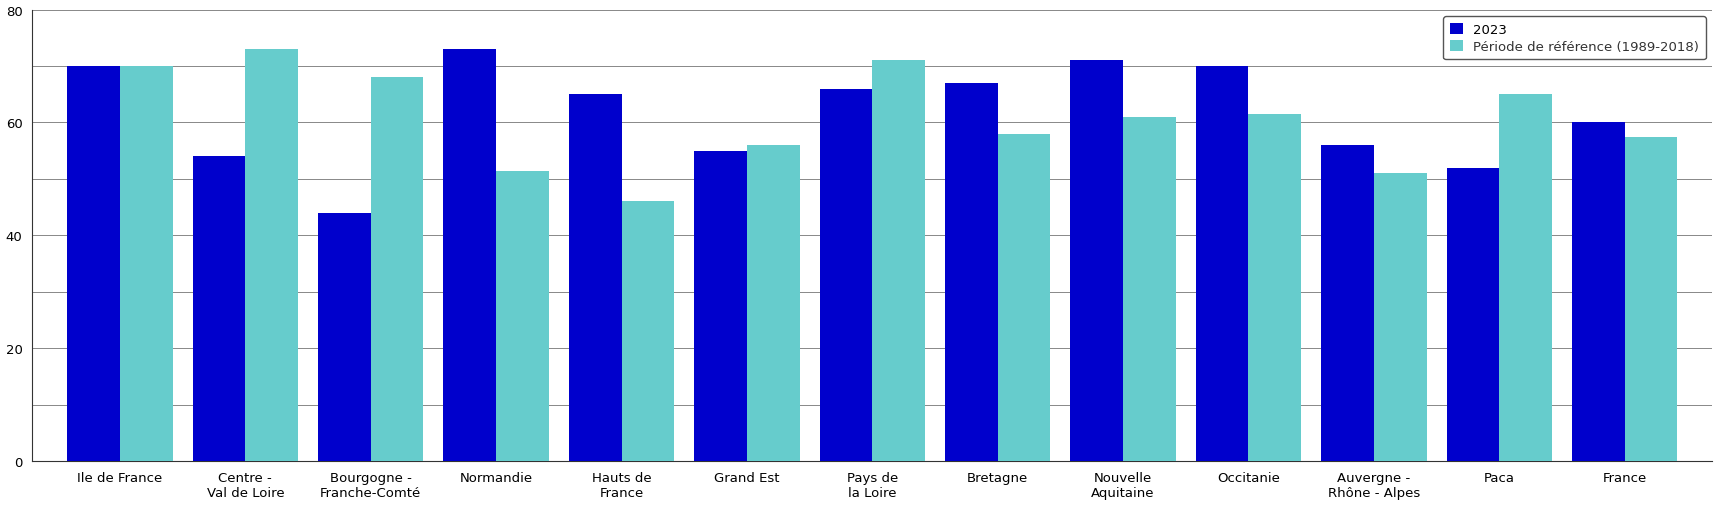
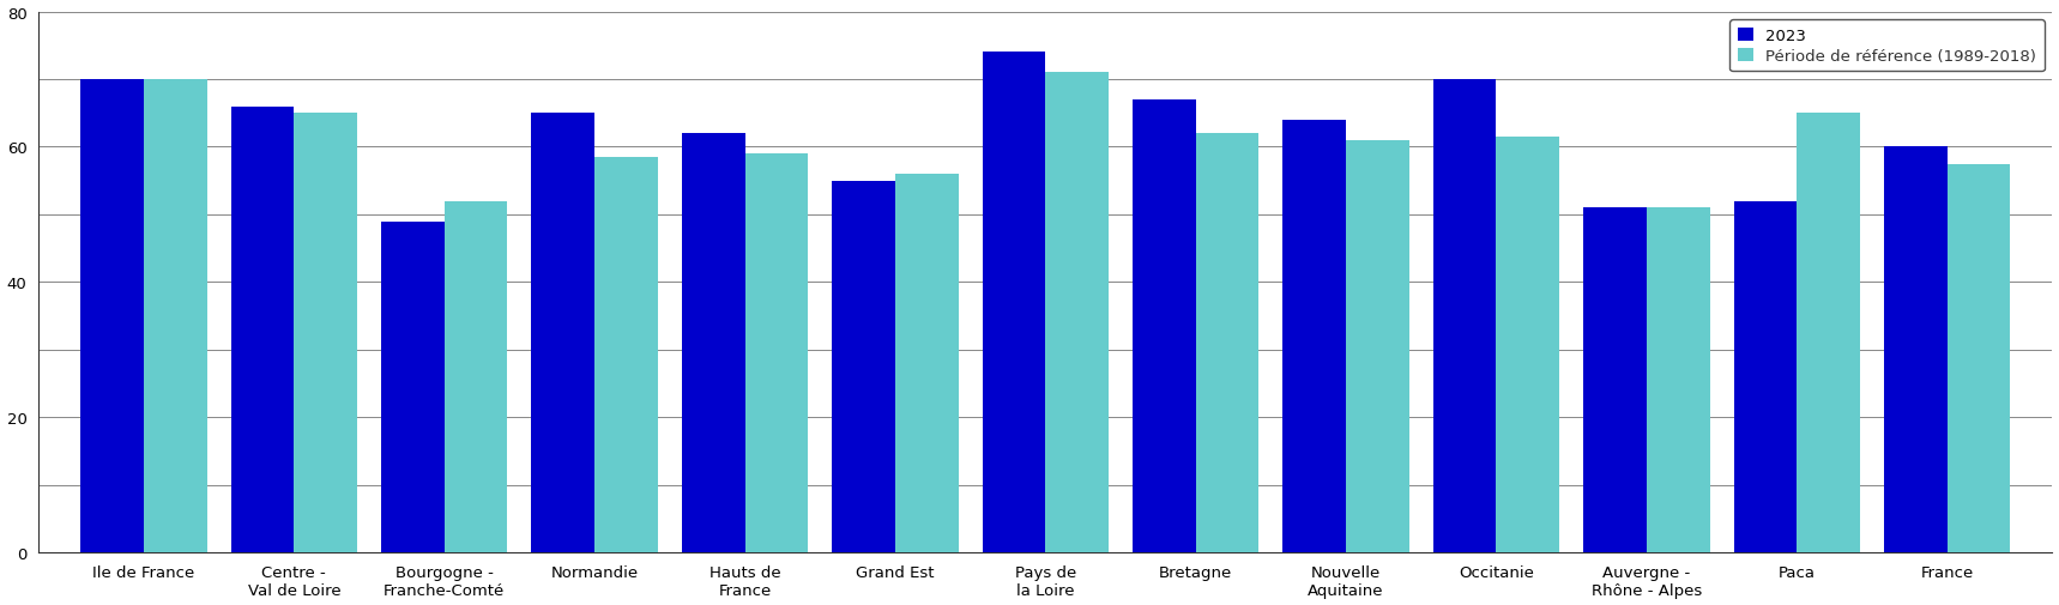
2023/Centre - Val de Loire: 54 -> 66
Période de référence (1989-2018)/Centre - Val de Loire: 73.0 -> 65.0
2023/Bourgogne - Franche-Comté: 44 -> 49
Période de référence (1989-2018)/Bourgogne - Franche-Comté: 68.0 -> 52.0
2023/Normandie: 73 -> 65
Période de référence (1989-2018)/Normandie: 51.4 -> 58.5
2023/Hauts de France: 65 -> 62
Période de référence (1989-2018)/Hauts de France: 46.0 -> 59.0
2023/Pays de la Loire: 66 -> 74
Période de référence (1989-2018)/Bretagne: 58.0 -> 62.0
2023/Nouvelle Aquitaine: 71 -> 64
2023/Auvergne - Rhône - Alpes: 56 -> 51
